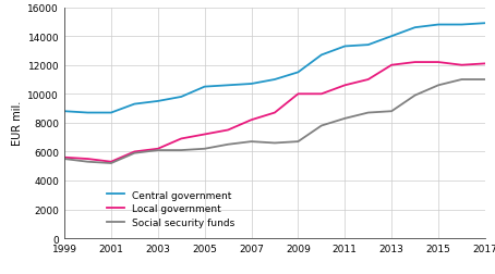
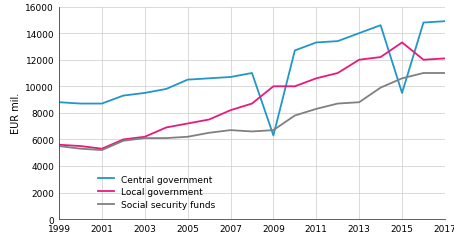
Central government/2009: 11500 -> 6300
Central government/2015: 14800 -> 9500
Local government/2015: 12200 -> 13300
